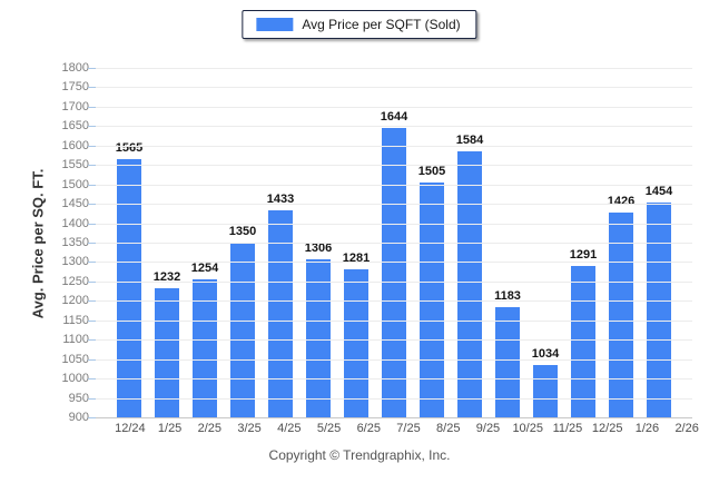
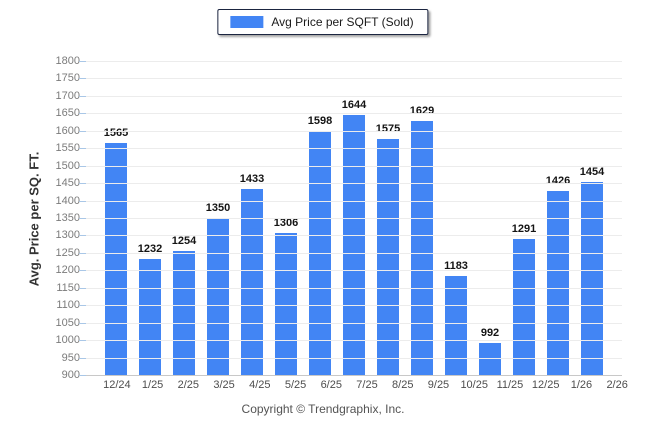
6/25: 1281 -> 1598
8/25: 1505 -> 1575
9/25: 1584 -> 1629
11/25: 1034 -> 992
